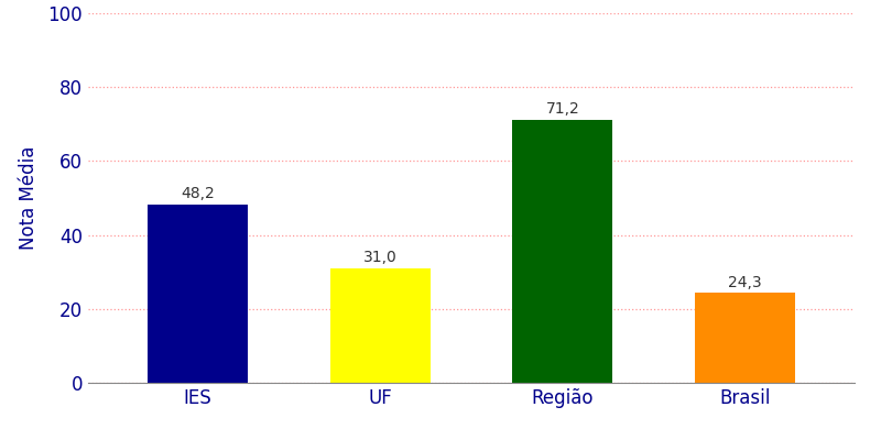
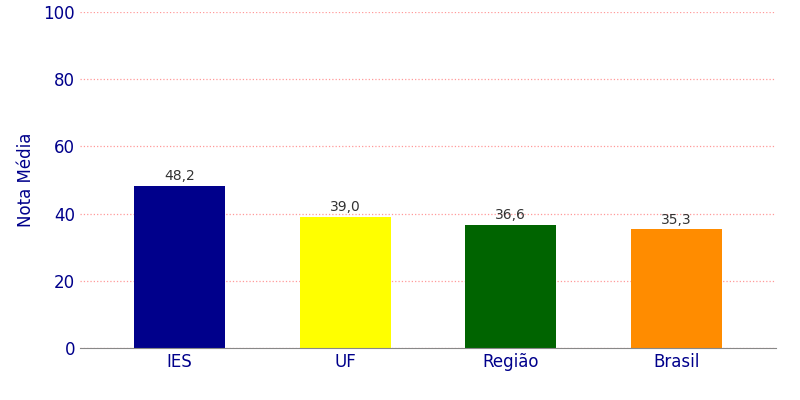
UF: 31,0 -> 39,0
Região: 71,2 -> 36,6
Brasil: 24,3 -> 35,3
